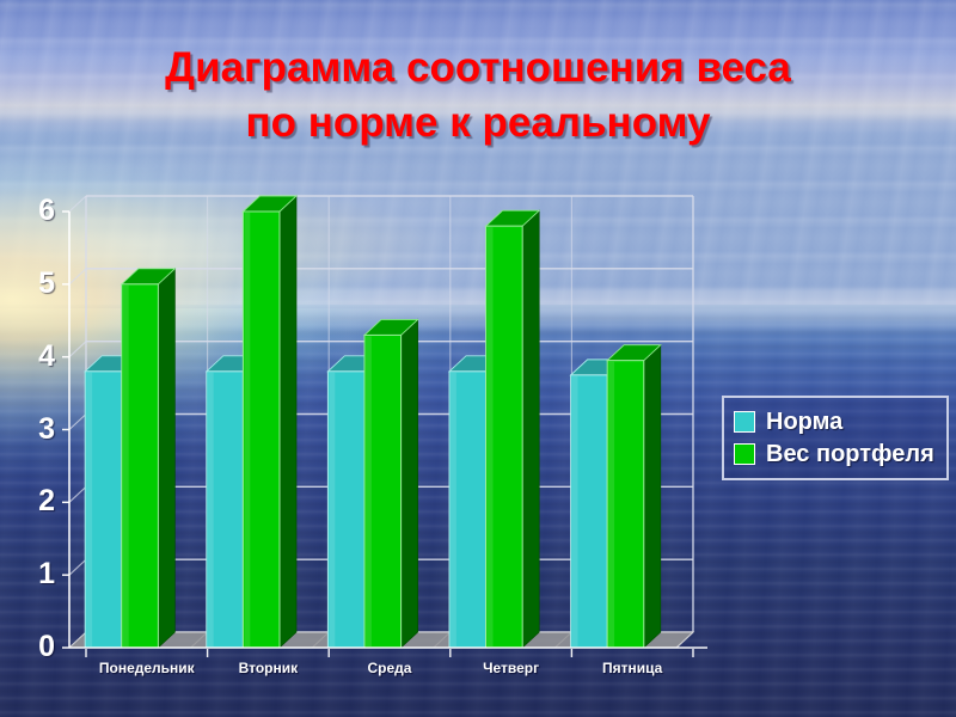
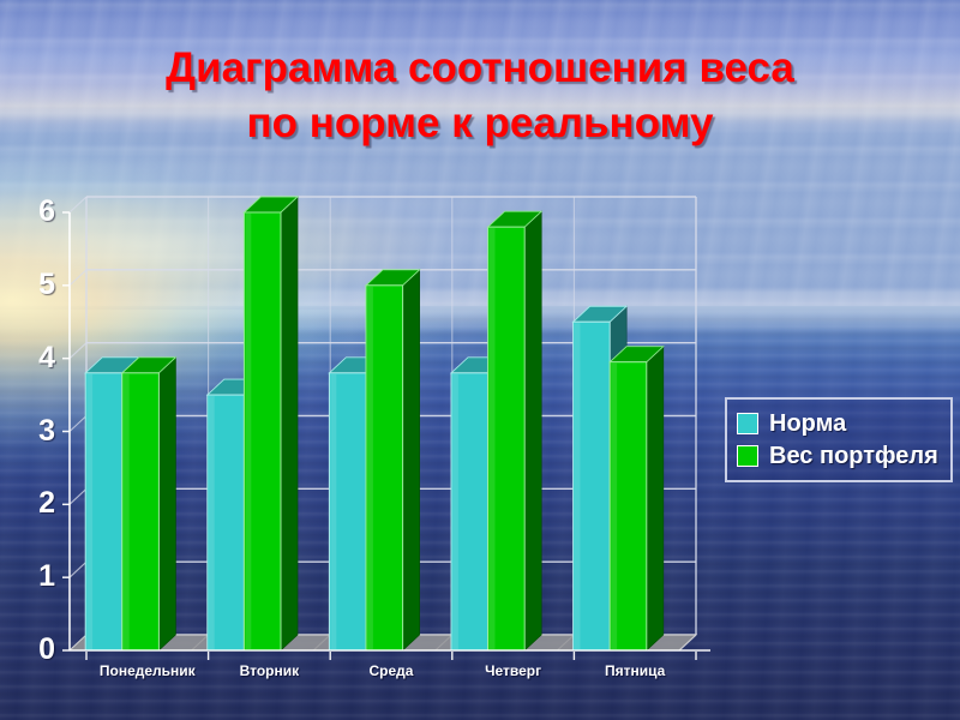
Вес портфеля/Понедельник: 5.0 -> 3.8
Норма/Вторник: 3.8 -> 3.5
Вес портфеля/Среда: 4.3 -> 5.0
Норма/Пятница: 3.8 -> 4.5
